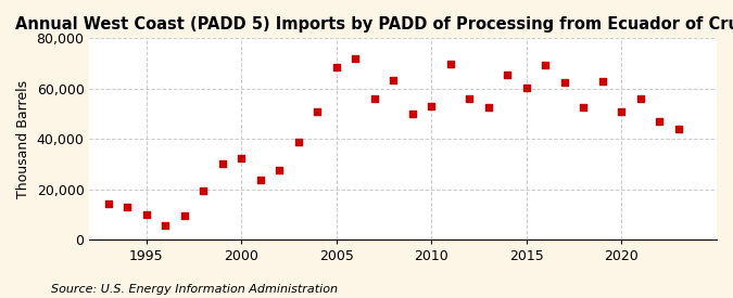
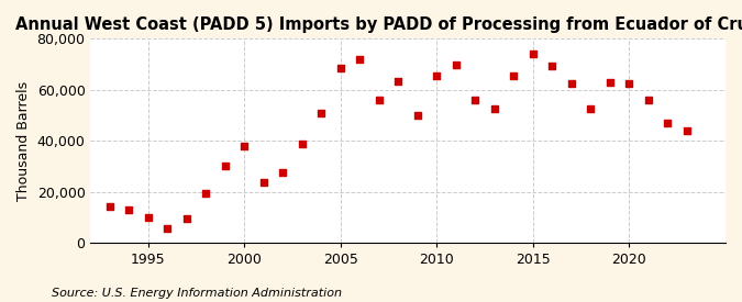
2000: 32,500 -> 38,000
2010: 53,000 -> 65,500
2015: 60,500 -> 74,000
2020: 51,000 -> 62,500
